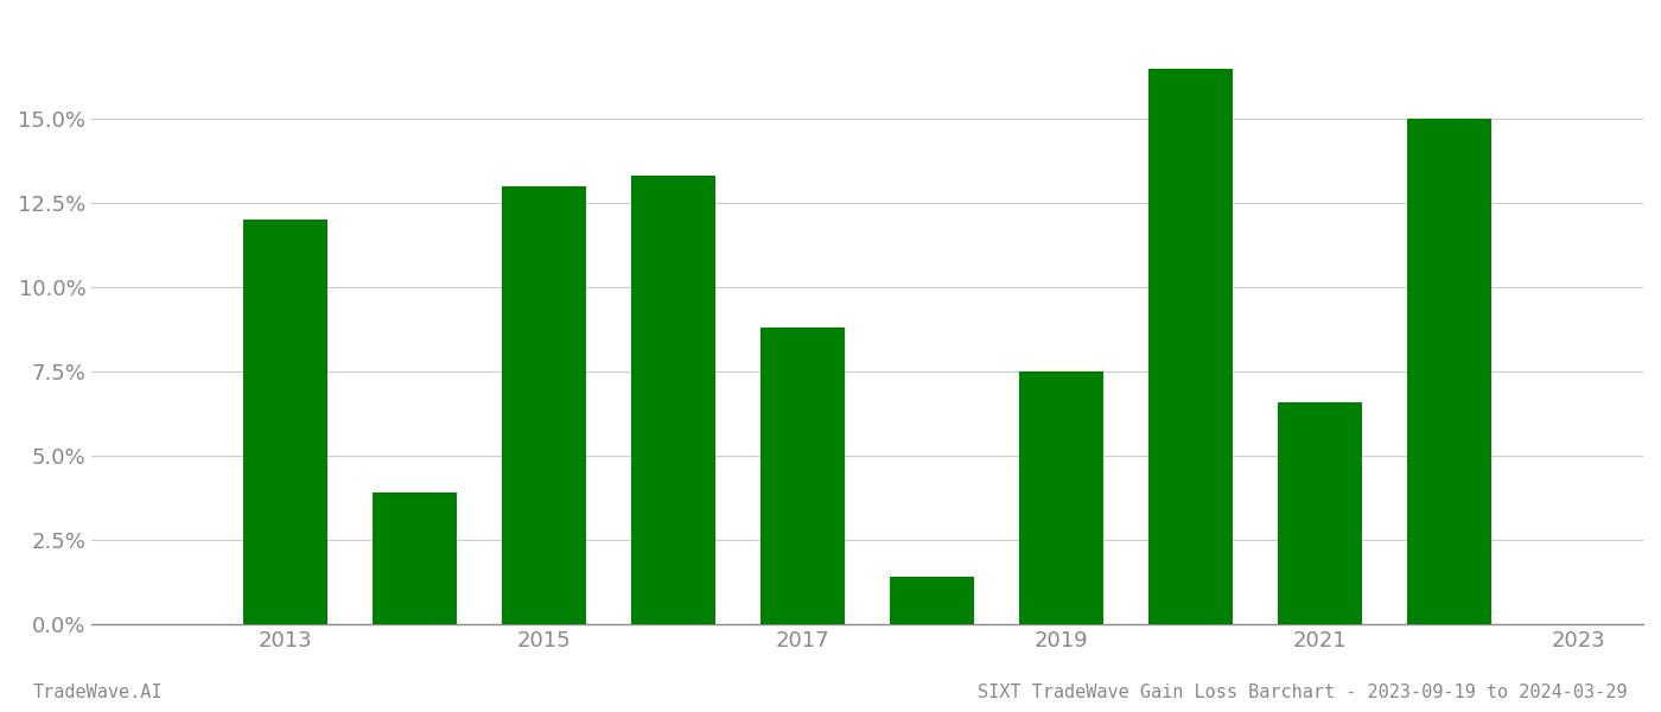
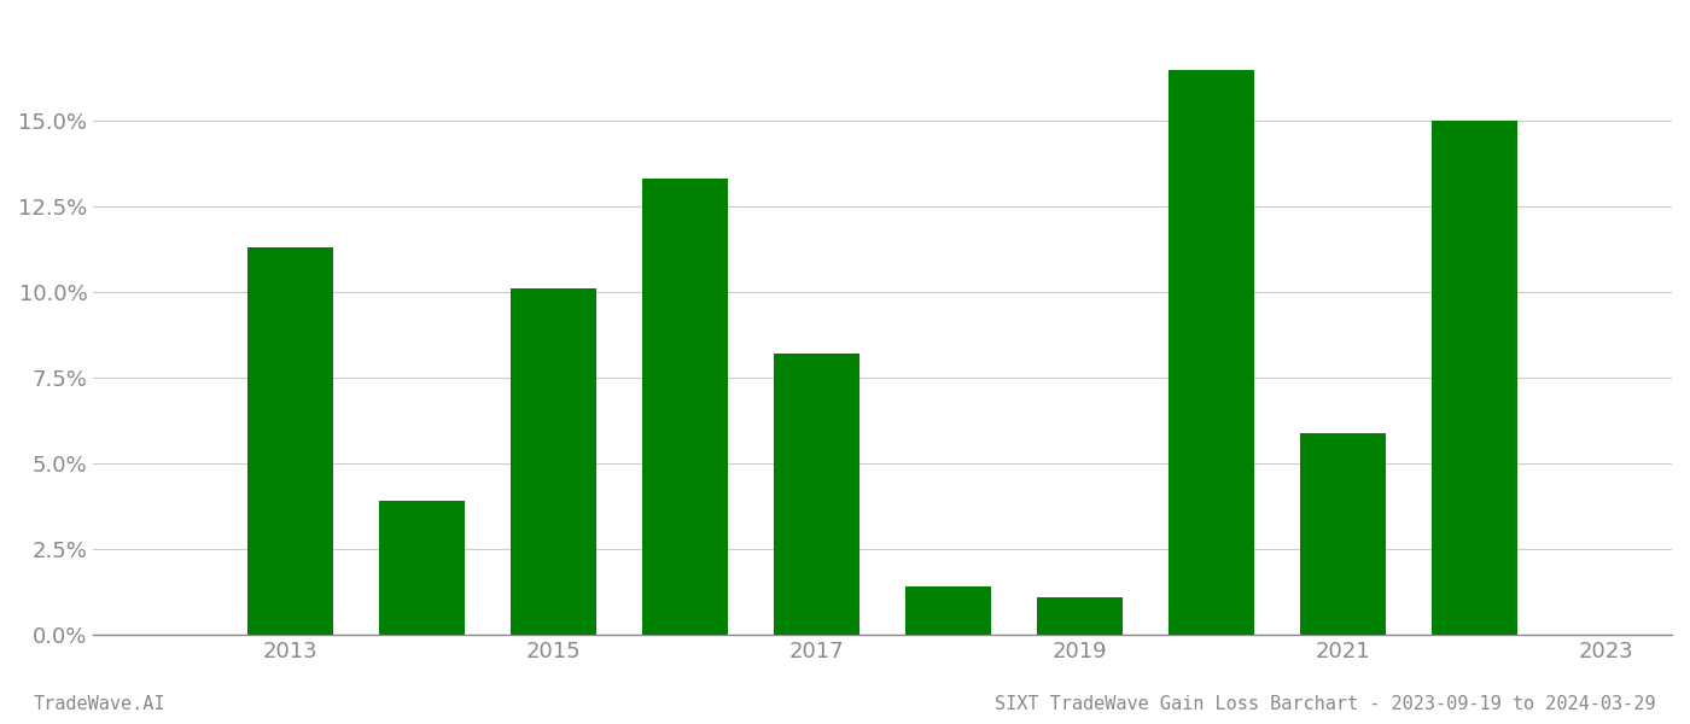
2013: 12.0% -> 11.3%
2015: 13.0% -> 10.1%
2017: 8.8% -> 8.2%
2019: 7.5% -> 1.1%
2021: 6.6% -> 5.9%
